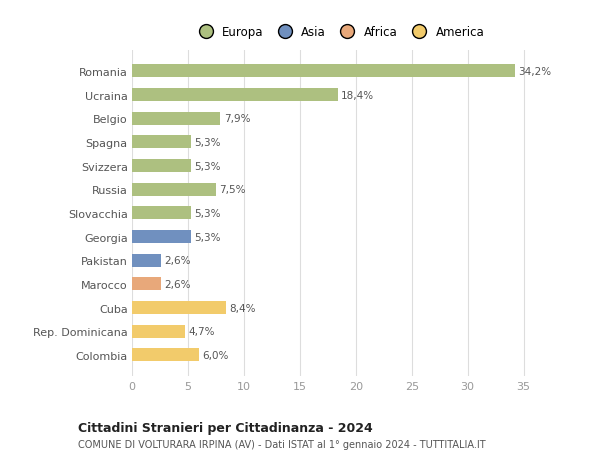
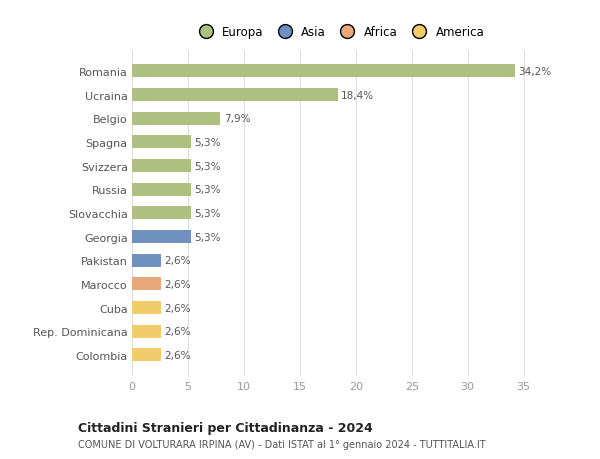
Russia: 7,5% -> 5,3%
Cuba: 8,4% -> 2,6%
Rep. Dominicana: 4,7% -> 2,6%
Colombia: 6,0% -> 2,6%
